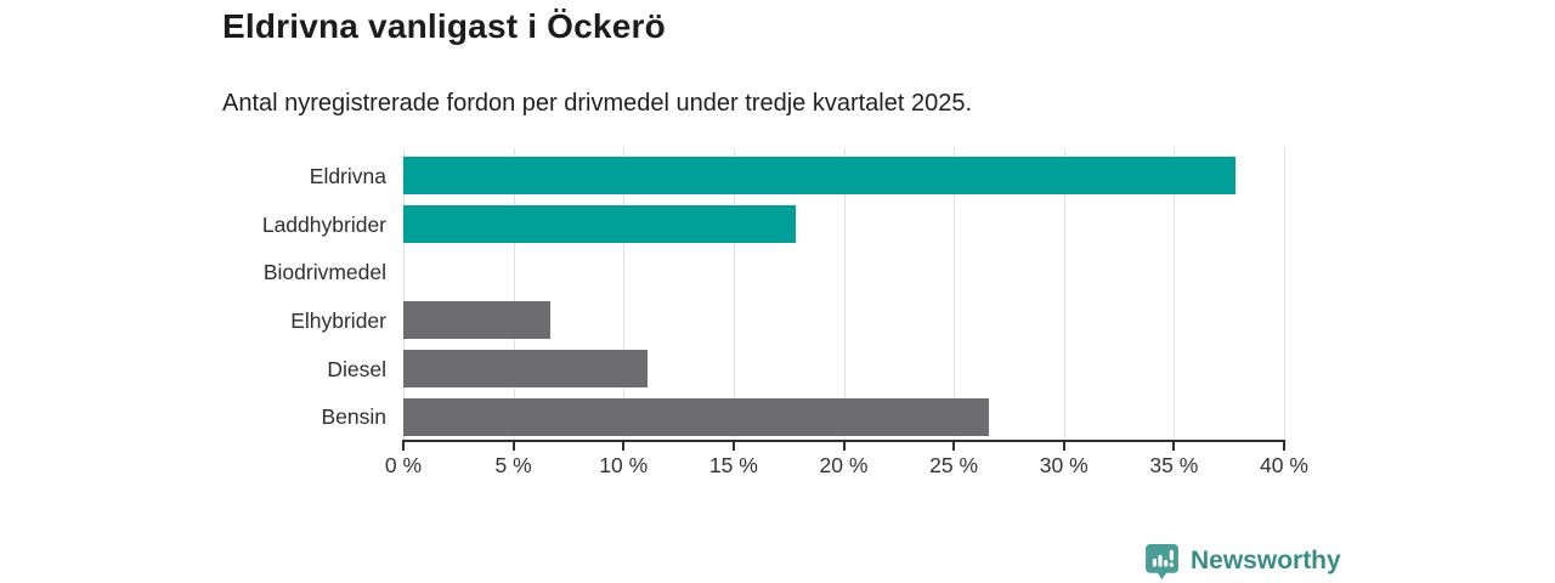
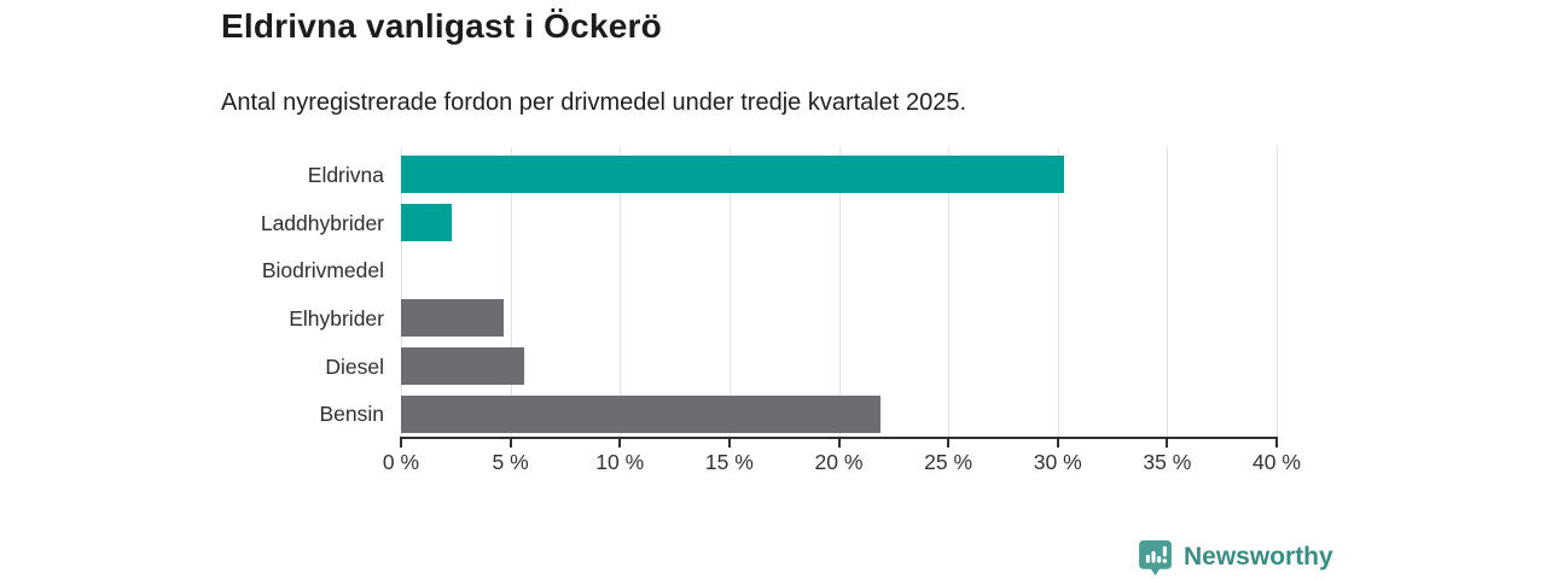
Eldrivna: 37.8% -> 30.3%
Laddhybrider: 17.8% -> 2.3%
Elhybrider: 6.7% -> 4.7%
Diesel: 11.1% -> 5.6%
Bensin: 26.6% -> 21.9%
